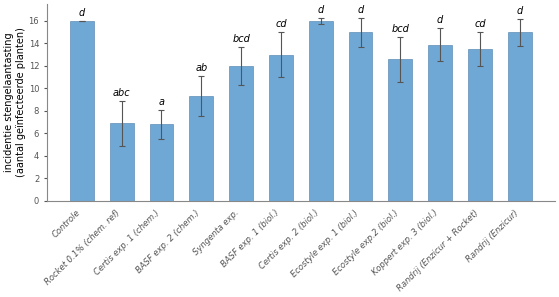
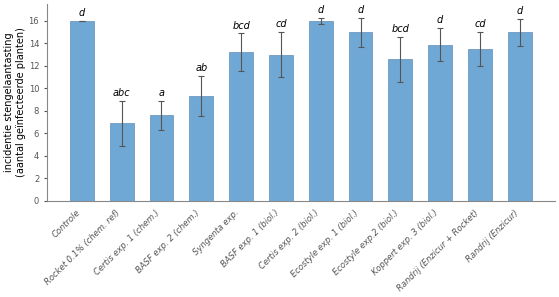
Certis exp. 1 (chem.): 6.8 -> 7.6
Syngenta exp.: 12.0 -> 13.2
